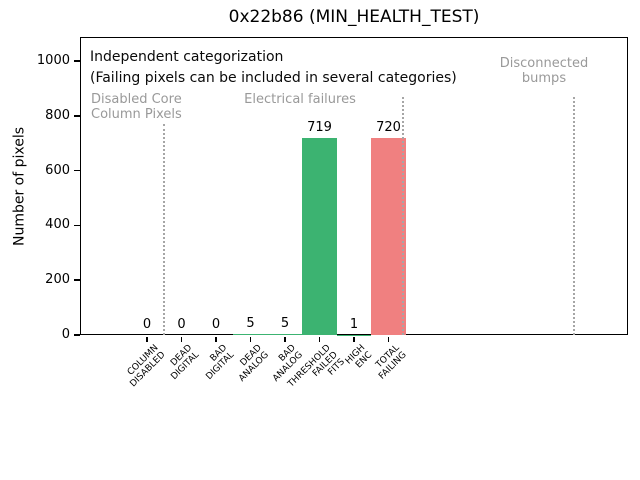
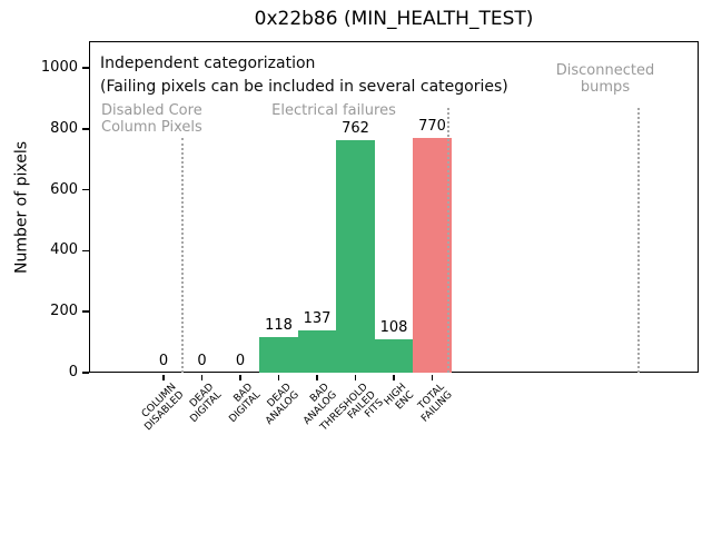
DEAD ANALOG: 5 -> 118
BAD ANALOG: 5 -> 137
THRESHOLD FAILED FITS: 719 -> 762
HIGH ENC: 1 -> 108
TOTAL FAILING: 720 -> 770
